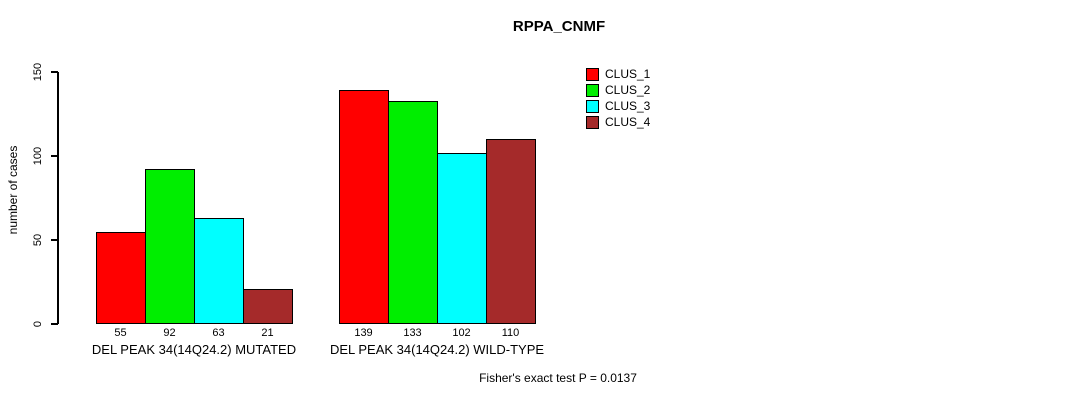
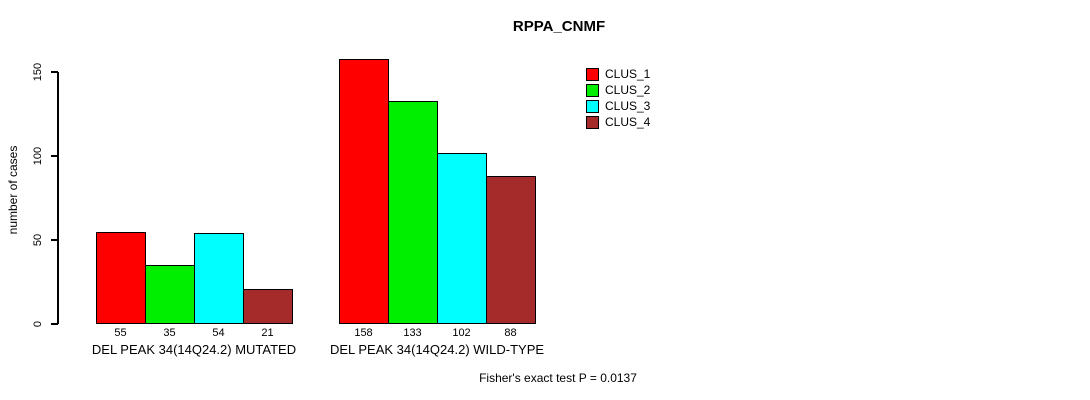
CLUS_2/DEL PEAK 34(14Q24.2) MUTATED: 92 -> 35
CLUS_3/DEL PEAK 34(14Q24.2) MUTATED: 63 -> 54
CLUS_1/DEL PEAK 34(14Q24.2) WILD-TYPE: 139 -> 158
CLUS_4/DEL PEAK 34(14Q24.2) WILD-TYPE: 110 -> 88
